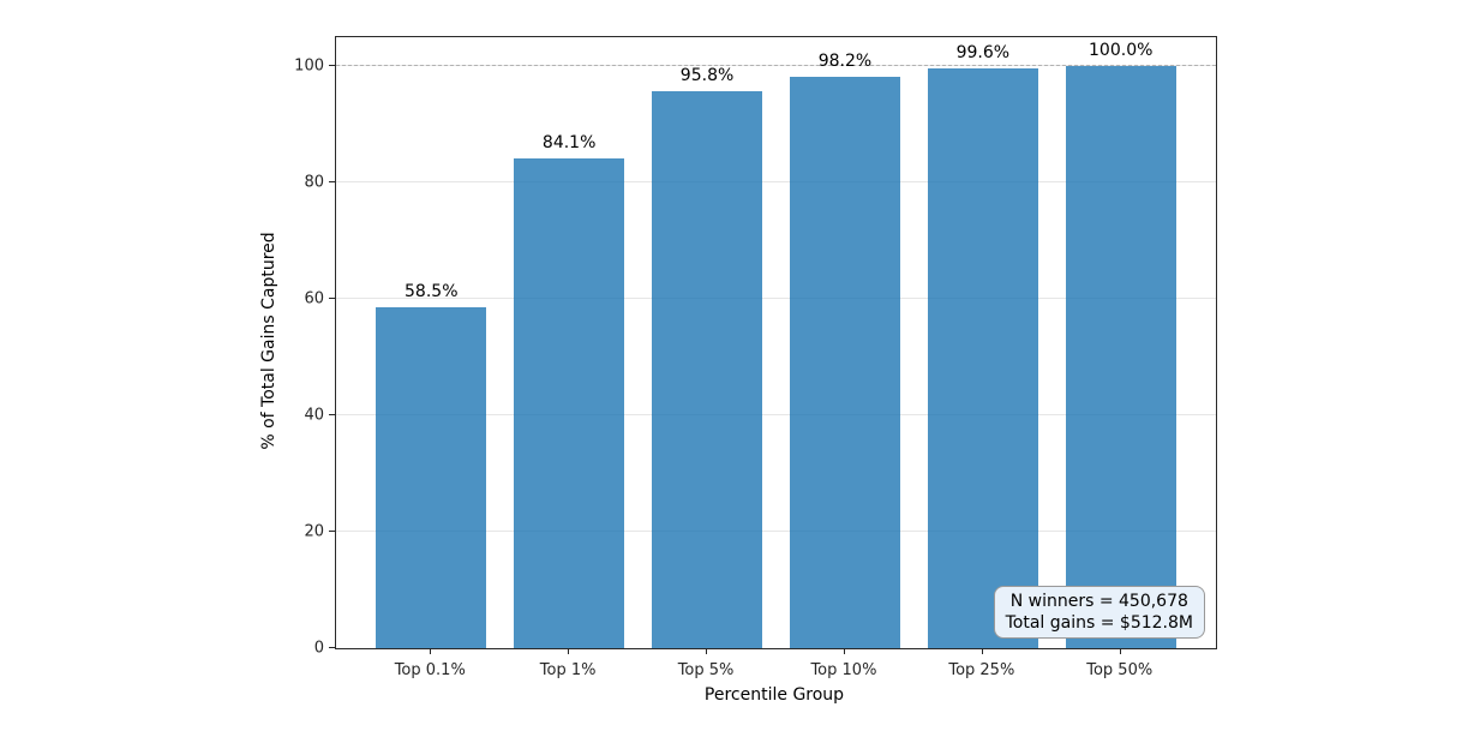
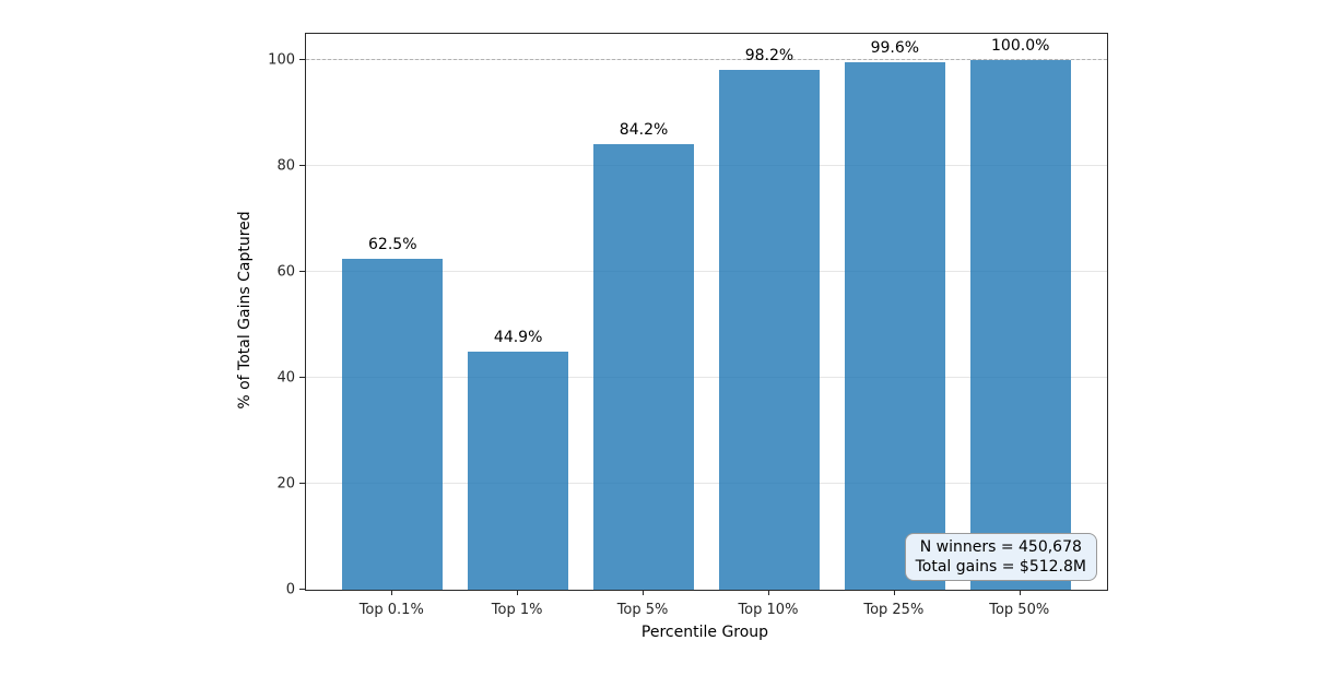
Top 0.1%: 58.5% -> 62.5%
Top 1%: 84.1% -> 44.9%
Top 5%: 95.8% -> 84.2%
